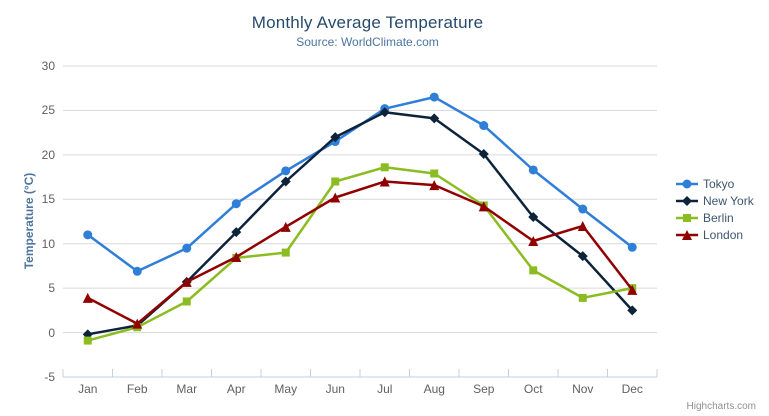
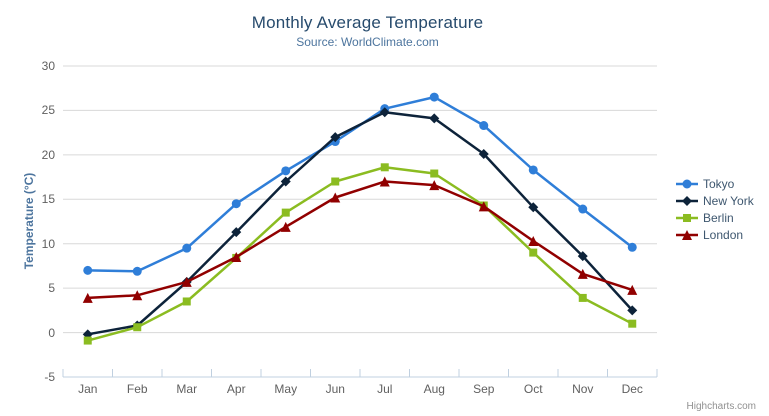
Tokyo/Jan: 11 -> 7
London/Feb: 1 -> 4
Berlin/May: 9 -> 14
New York/Oct: 13 -> 14
Berlin/Oct: 7 -> 9
London/Nov: 12 -> 7
Berlin/Dec: 5 -> 1
